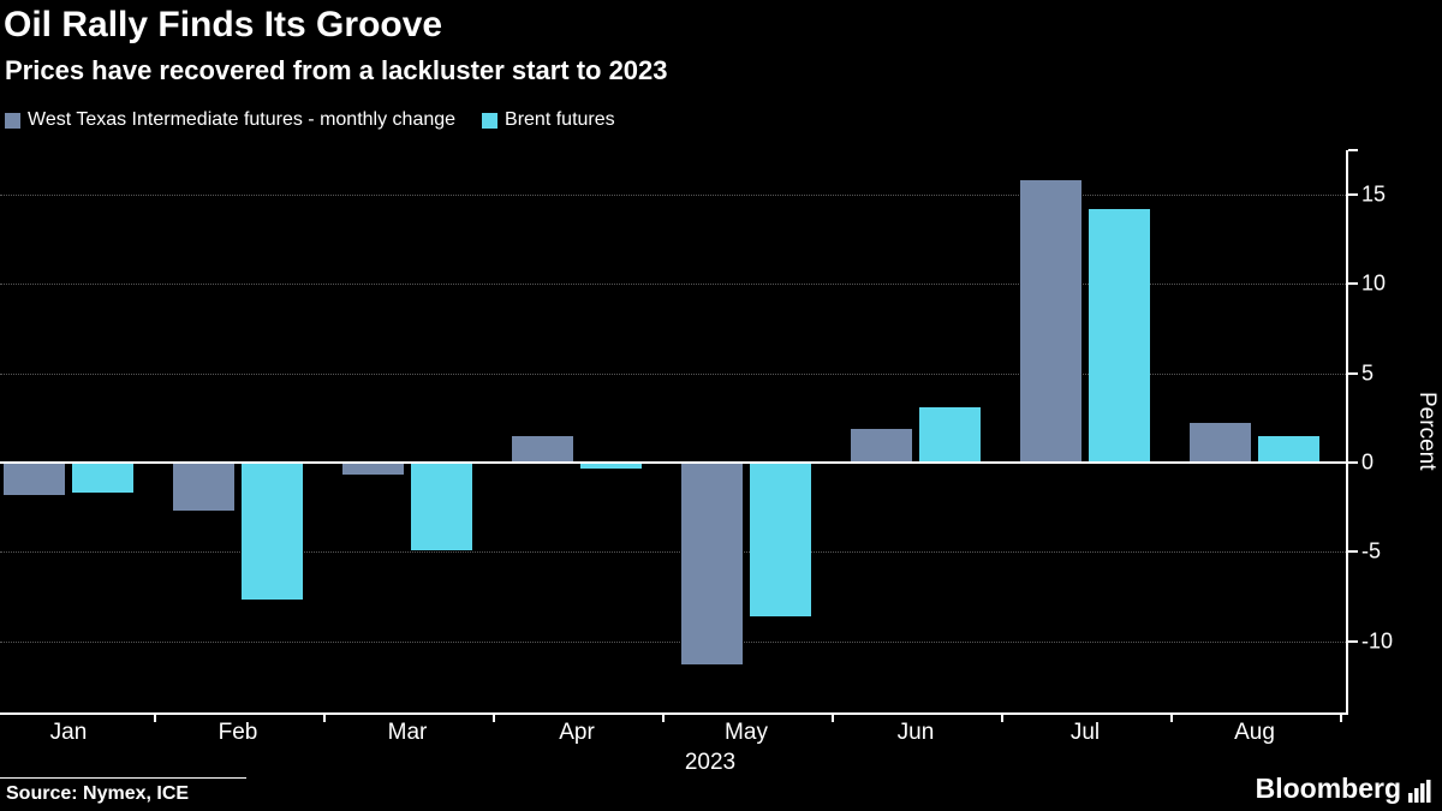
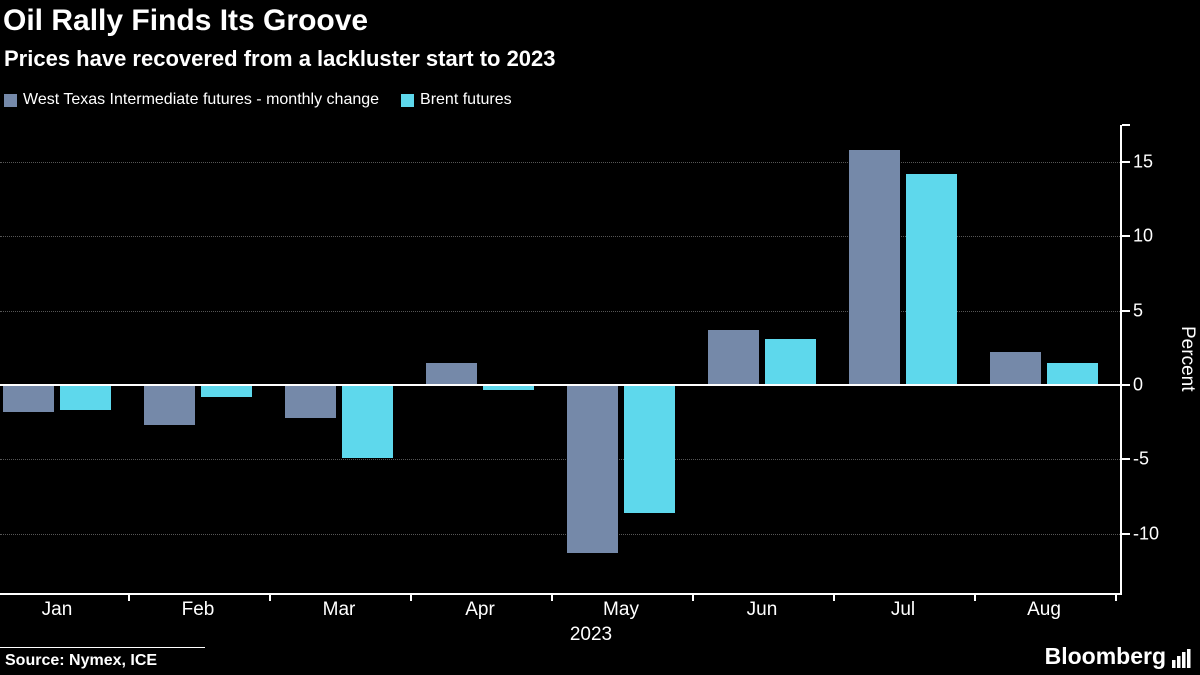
Brent futures/Feb: -7.7 -> -0.8
West Texas Intermediate futures - monthly change/Mar: -0.7 -> -2.2
West Texas Intermediate futures - monthly change/Jun: 1.9 -> 3.7
